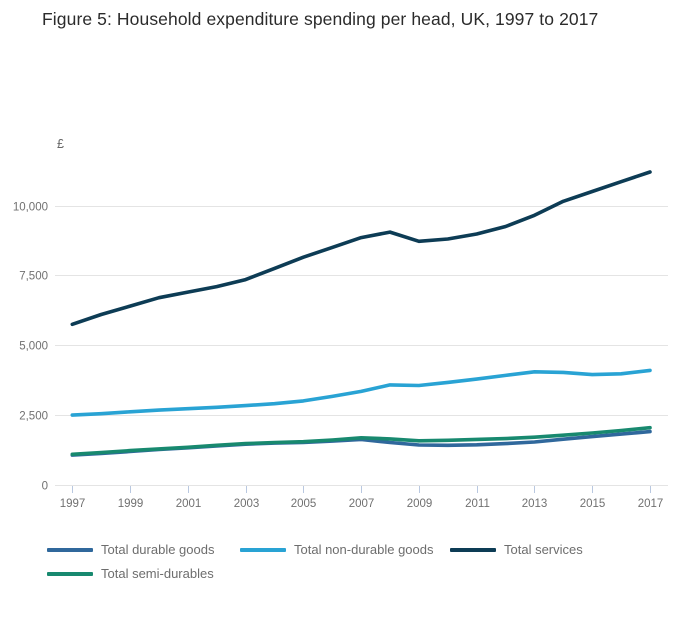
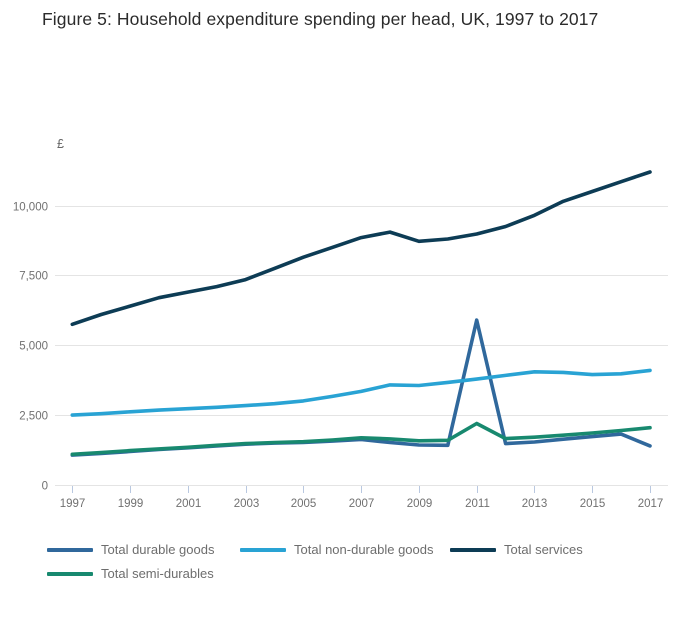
Total durable goods/2011: 1400 -> 5900
Total semi-durables/2011: 1600 -> 2200
Total durable goods/2017: 1900 -> 1400
